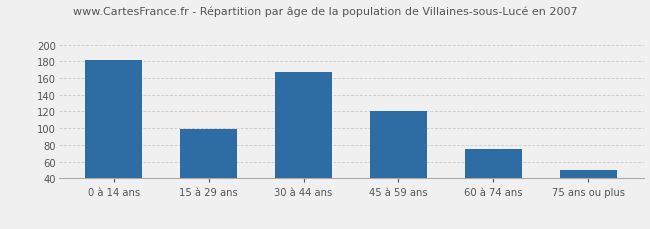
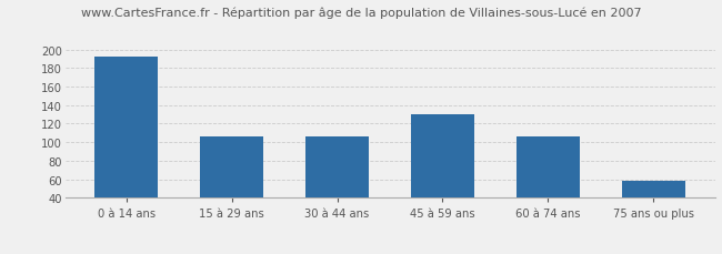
0 à 14 ans: 182 -> 192
15 à 29 ans: 99 -> 106
30 à 44 ans: 167 -> 106
45 à 59 ans: 121 -> 130
60 à 74 ans: 75 -> 106
75 ans ou plus: 50 -> 58
